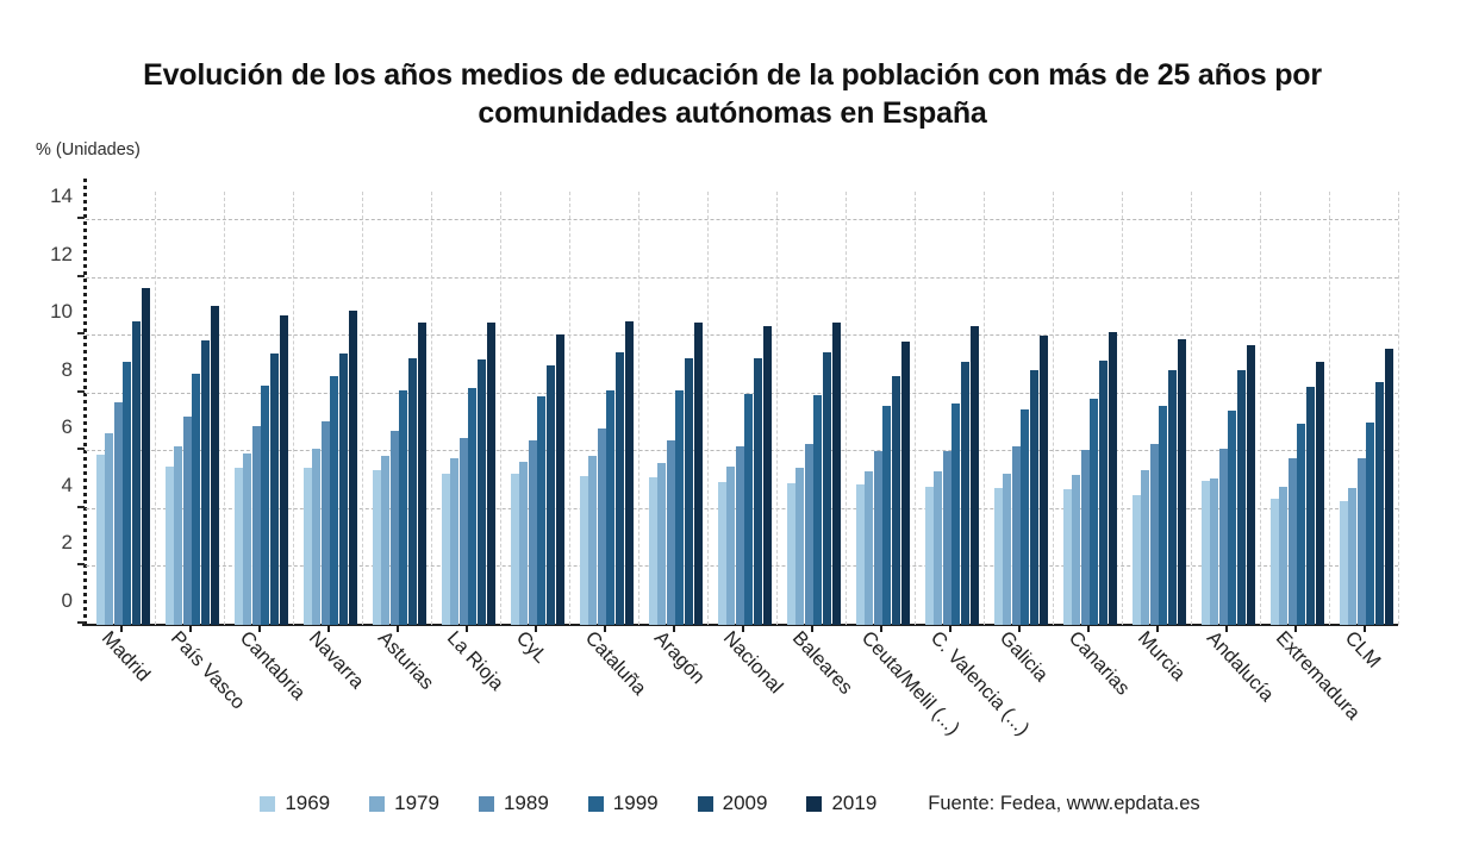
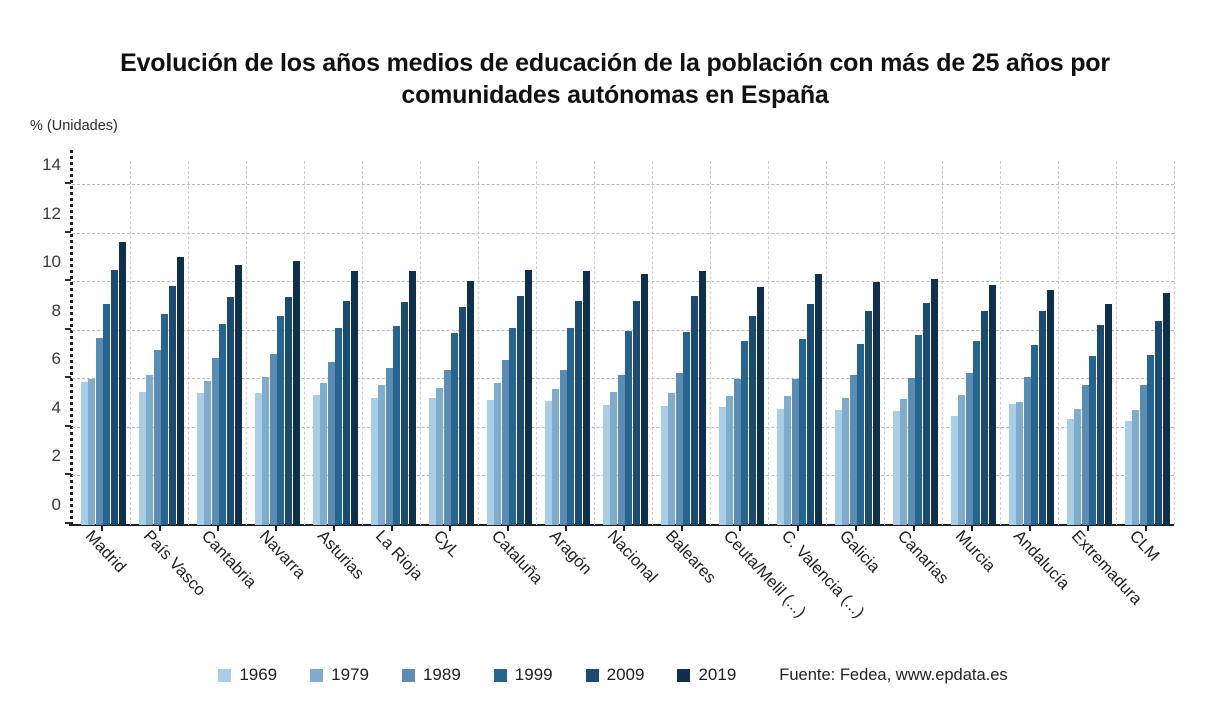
1979/Madrid: 6.7 -> 6.0
